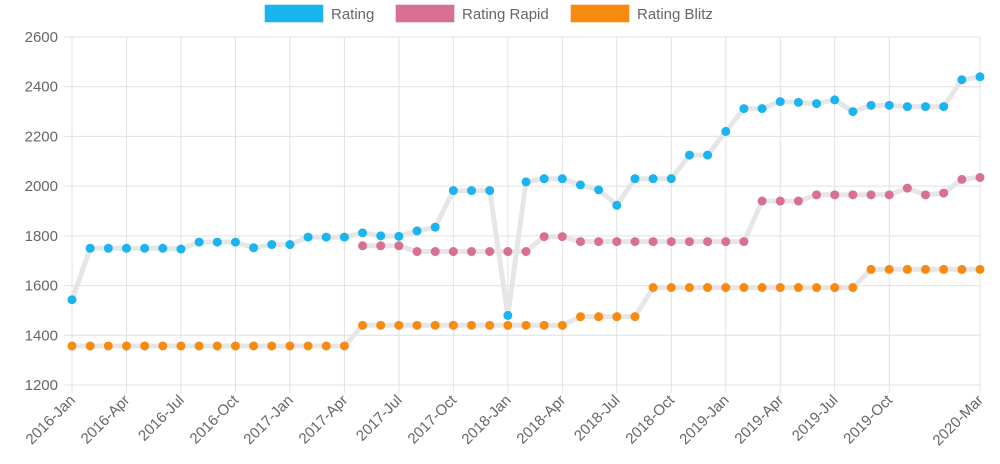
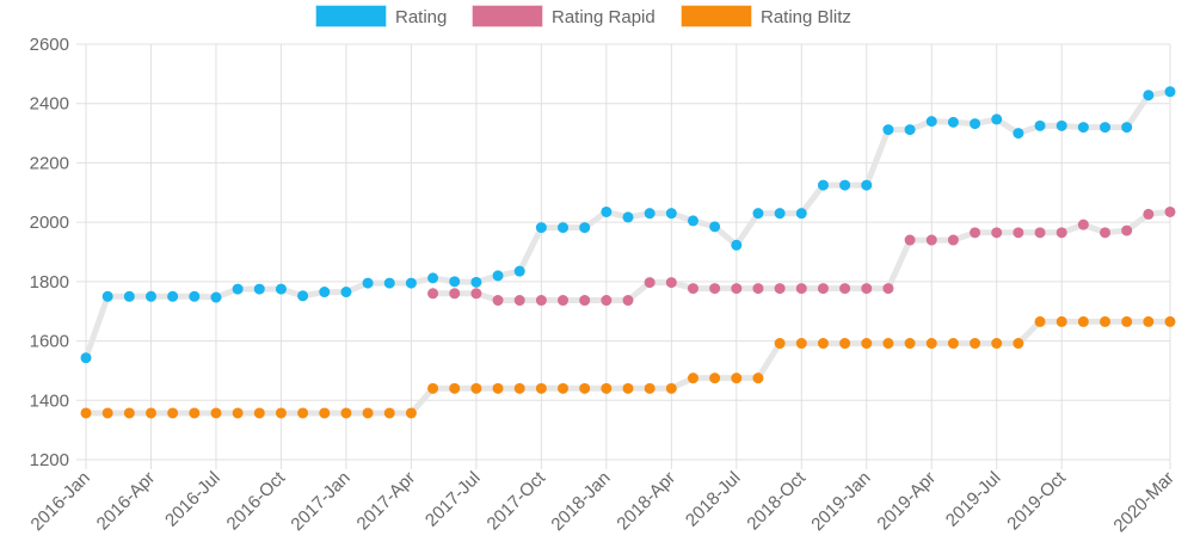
Rating/2018-Jan: 1480 -> 2040
Rating/2019-Jan: 2220 -> 2120
